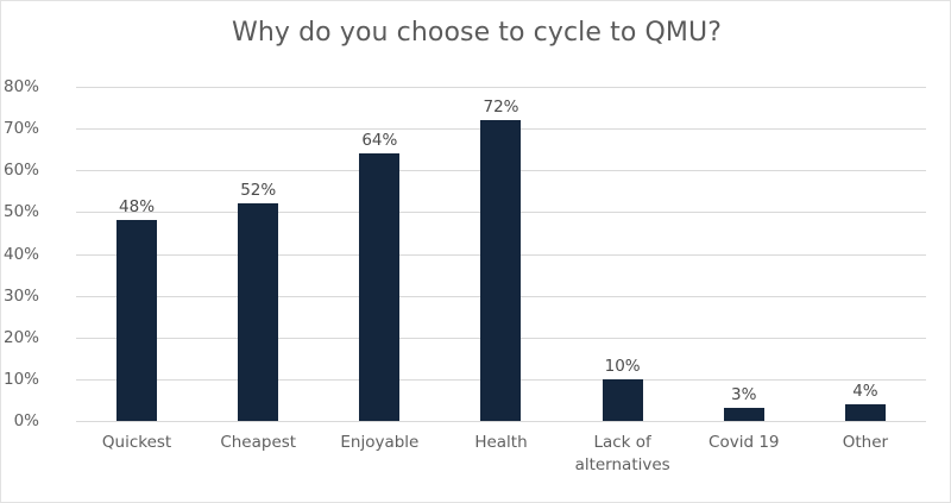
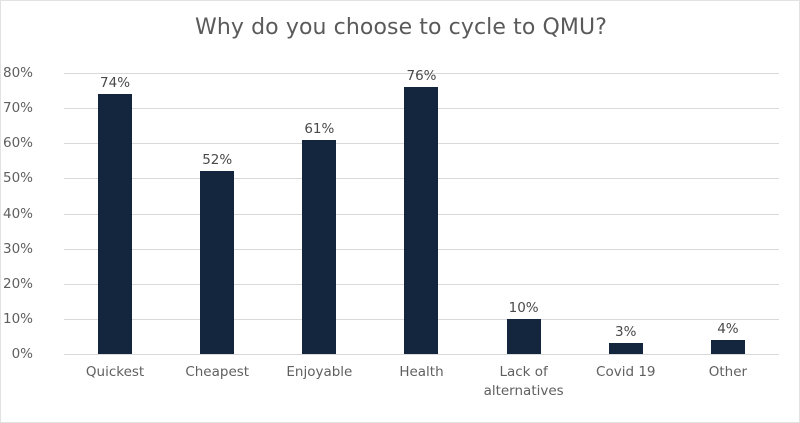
Quickest: 48% -> 74%
Enjoyable: 64% -> 61%
Health: 72% -> 76%
